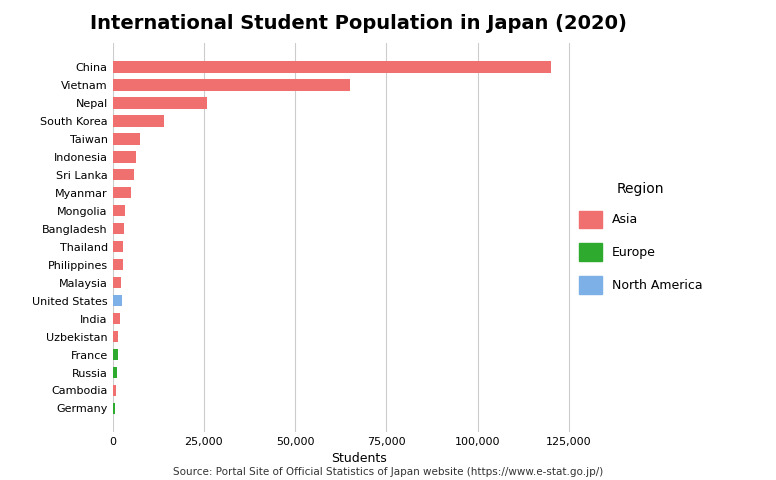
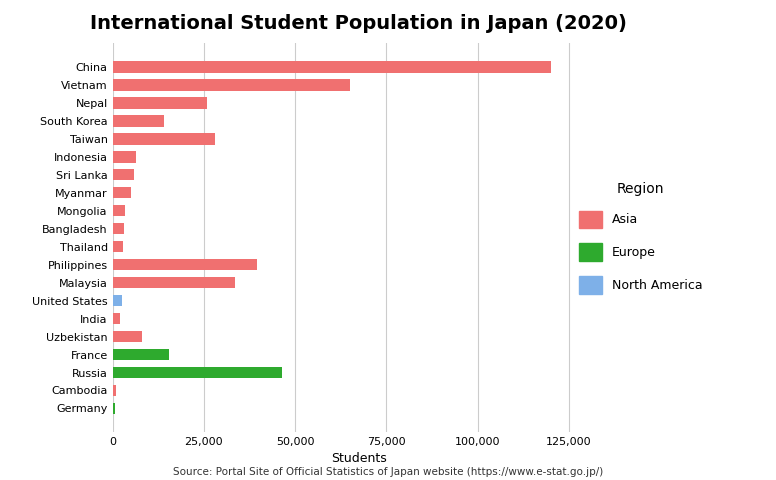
Taiwan: 7,500 -> 28,000
Philippines: 2,800 -> 39,500
Malaysia: 2,200 -> 33,500
Uzbekistan: 1,600 -> 8,000
France: 1,500 -> 15,500
Russia: 1,100 -> 46,500
